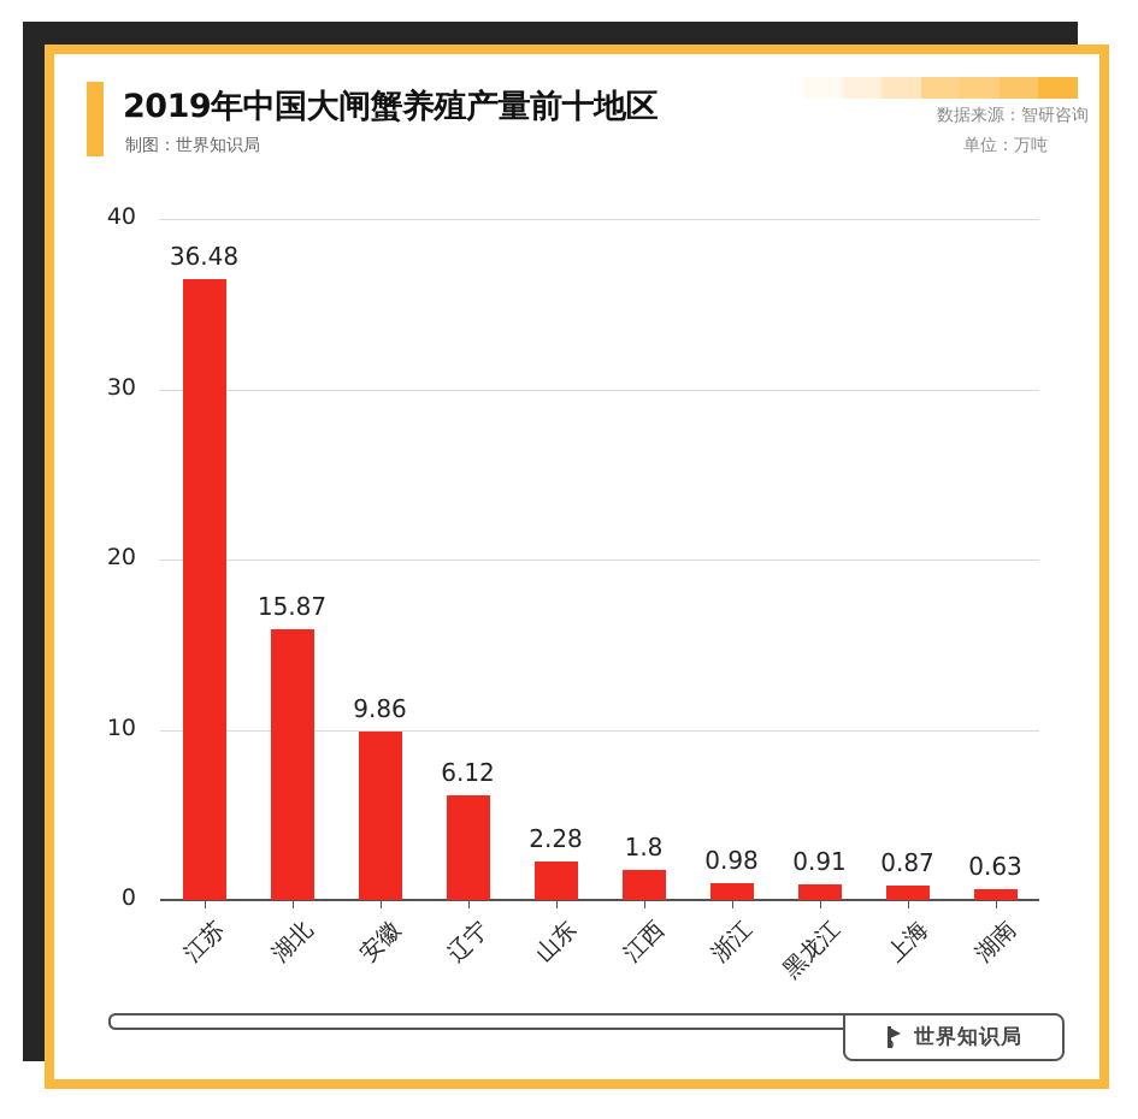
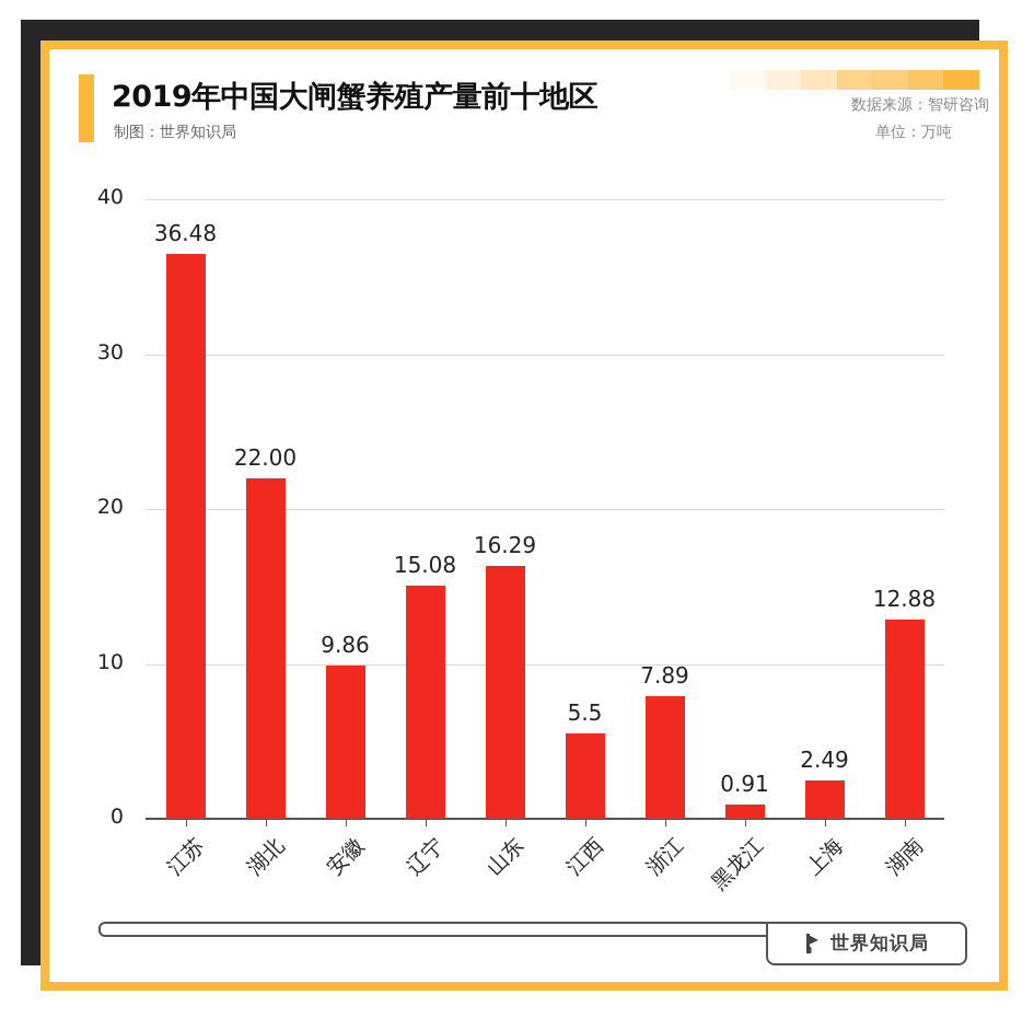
湖北: 15.87 -> 22.00
辽宁: 6.12 -> 15.08
山东: 2.28 -> 16.29
江西: 1.8 -> 5.5
浙江: 0.98 -> 7.89
上海: 0.87 -> 2.49
湖南: 0.63 -> 12.88
